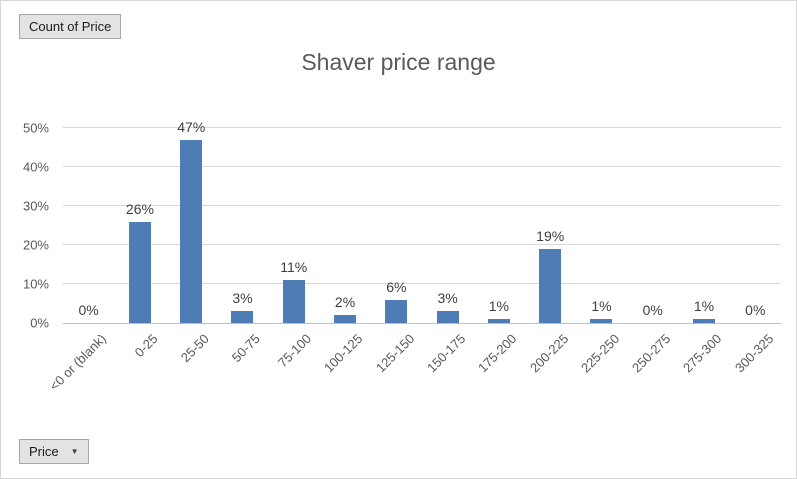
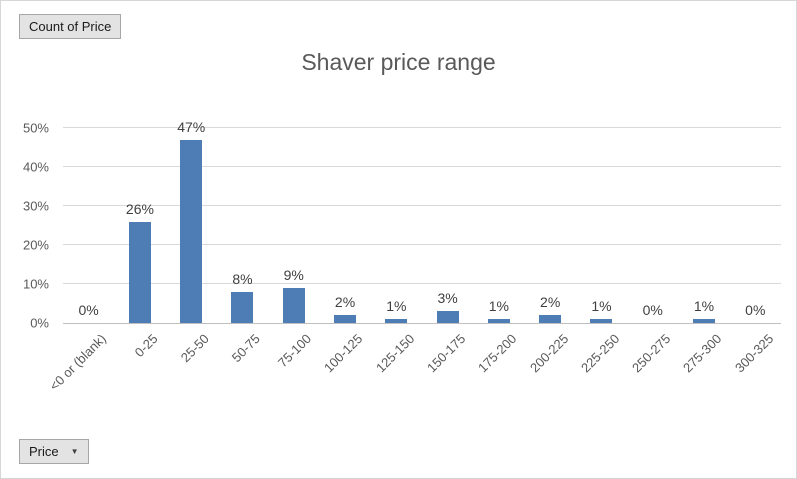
50-75: 3% -> 8%
75-100: 11% -> 9%
125-150: 6% -> 1%
200-225: 19% -> 2%
